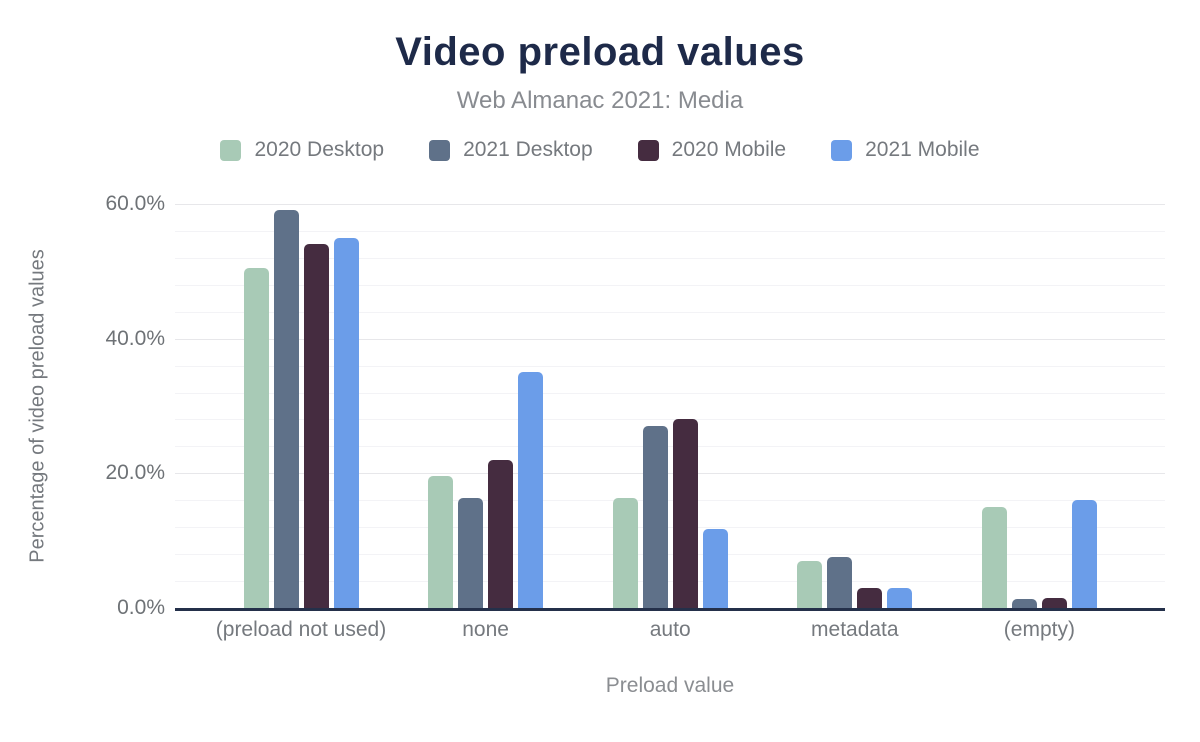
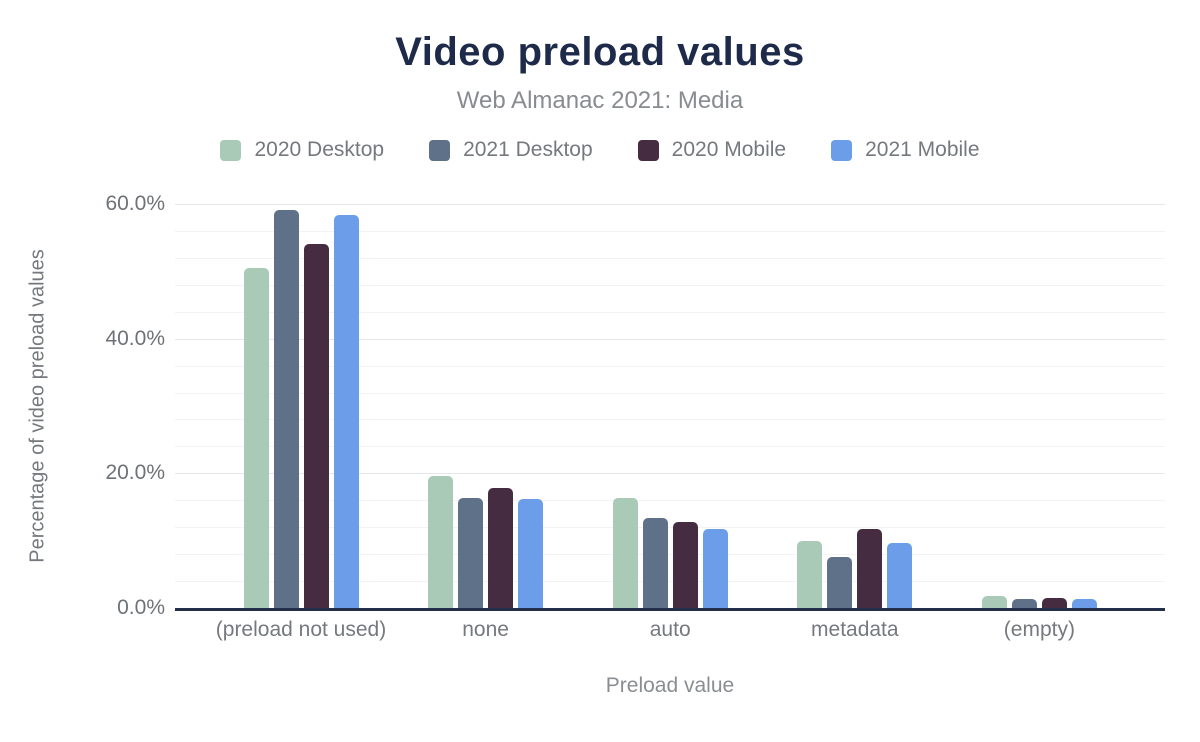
2021 Mobile/(preload not used): 55% -> 58%
2020 Mobile/none: 22% -> 18%
2021 Mobile/none: 35% -> 16%
2021 Desktop/auto: 27% -> 13%
2020 Mobile/auto: 28% -> 13%
2020 Desktop/metadata: 7% -> 10%
2020 Mobile/metadata: 3% -> 12%
2021 Mobile/metadata: 3% -> 10%
2020 Desktop/(empty): 15% -> 2%
2021 Mobile/(empty): 16% -> 1%
